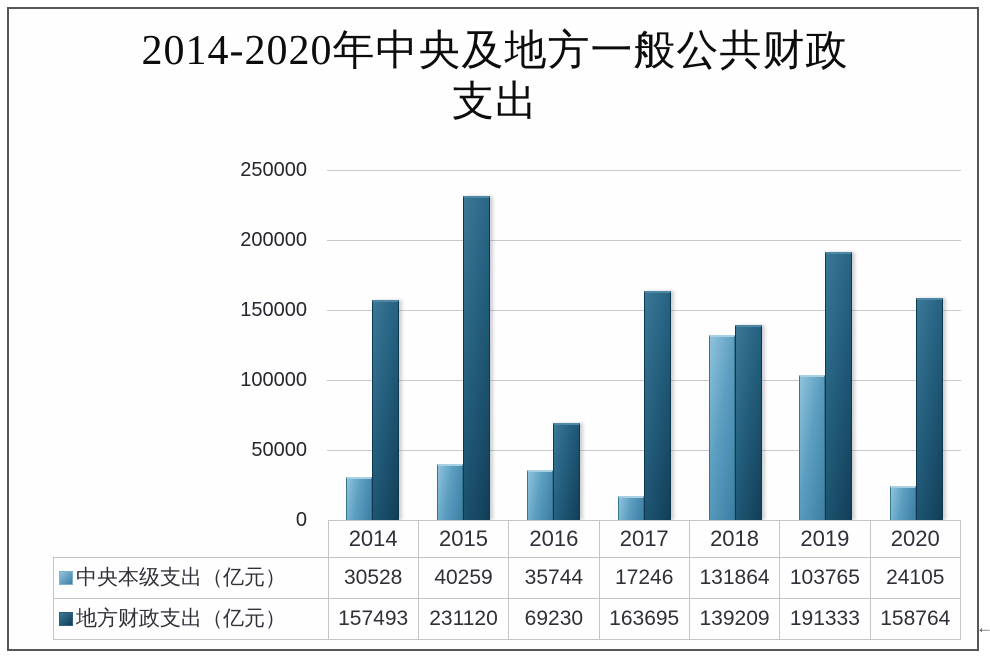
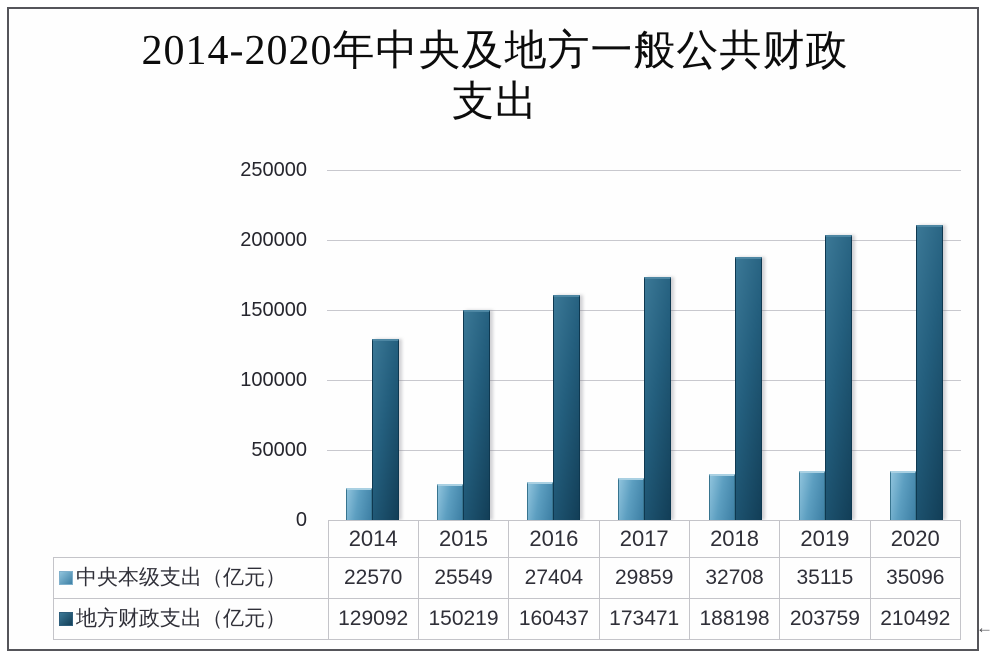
中央本级支出（亿元）/2014: 30528 -> 22570
地方财政支出（亿元）/2014: 157493 -> 129092
中央本级支出（亿元）/2015: 40259 -> 25549
地方财政支出（亿元）/2015: 231120 -> 150219
中央本级支出（亿元）/2016: 35744 -> 27404
地方财政支出（亿元）/2016: 69230 -> 160437
中央本级支出（亿元）/2017: 17246 -> 29859
地方财政支出（亿元）/2017: 163695 -> 173471
中央本级支出（亿元）/2018: 131864 -> 32708
地方财政支出（亿元）/2018: 139209 -> 188198
中央本级支出（亿元）/2019: 103765 -> 35115
地方财政支出（亿元）/2019: 191333 -> 203759
中央本级支出（亿元）/2020: 24105 -> 35096
地方财政支出（亿元）/2020: 158764 -> 210492
